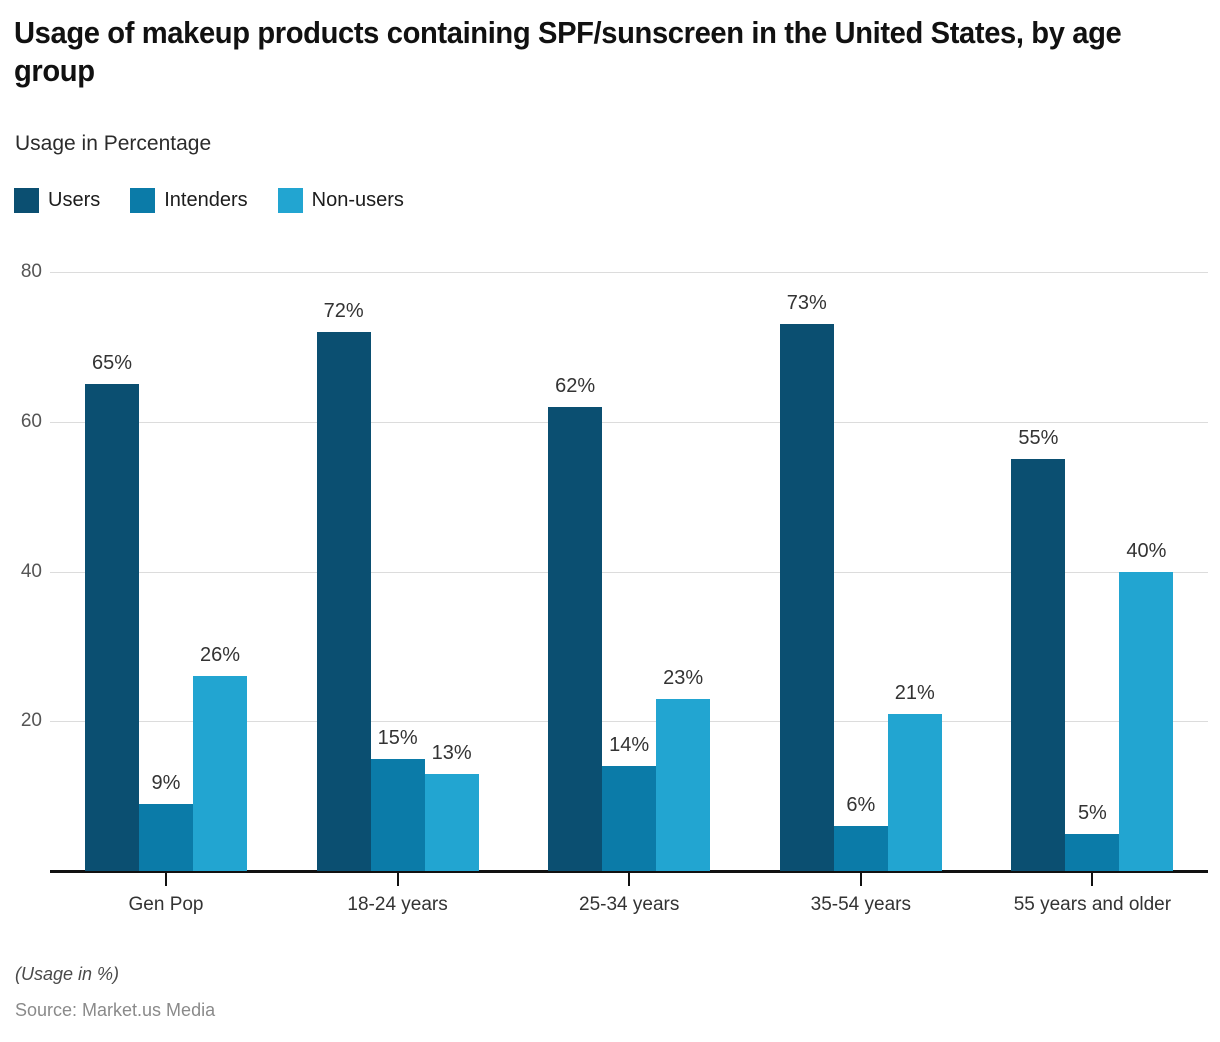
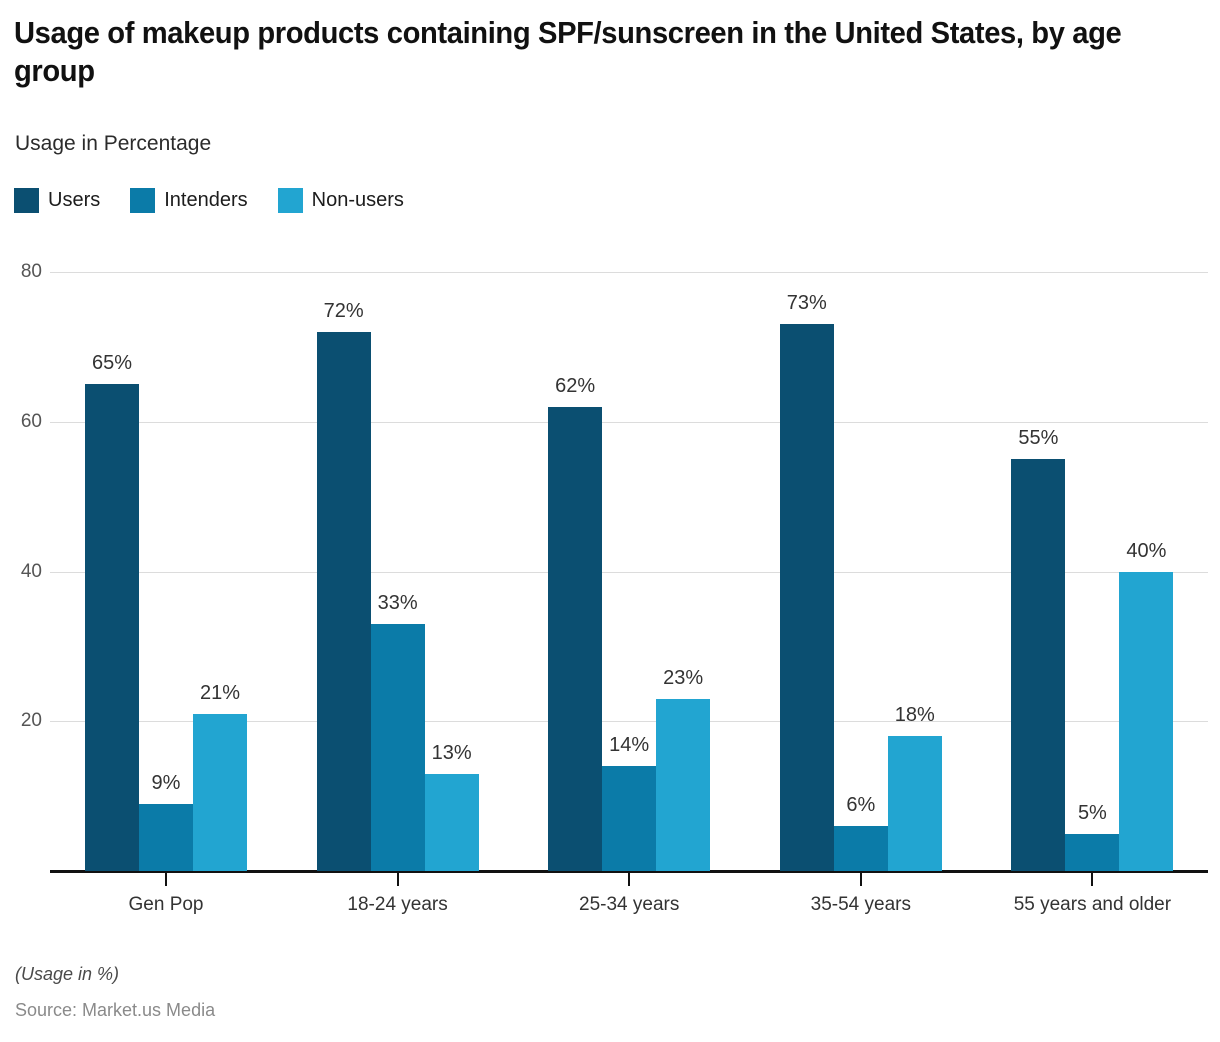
Non-users/Gen Pop: 26% -> 21%
Intenders/18-24 years: 15% -> 33%
Non-users/35-54 years: 21% -> 18%
